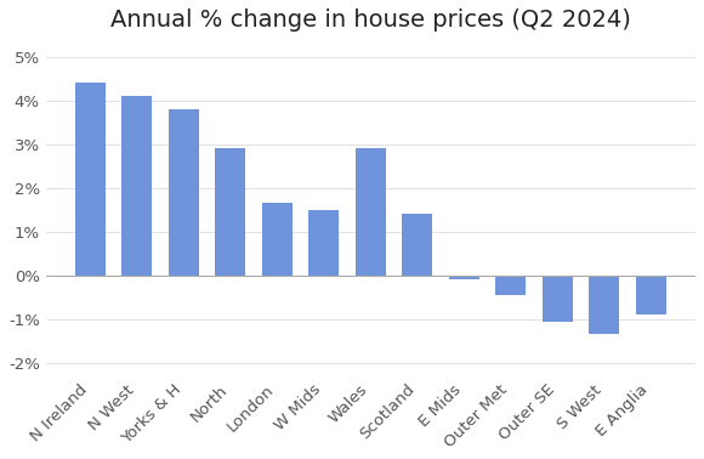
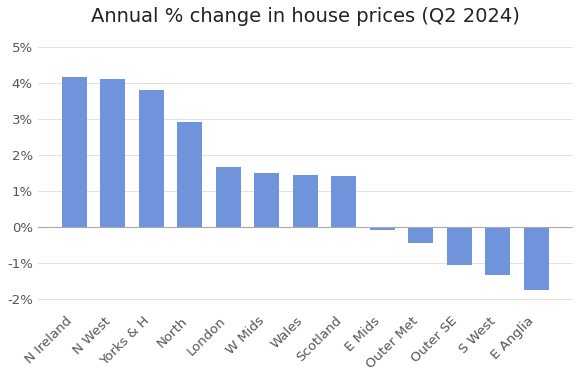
N Ireland: 4.40% -> 4.15%
Wales: 2.90% -> 1.43%
E Anglia: -0.90% -> -1.75%
